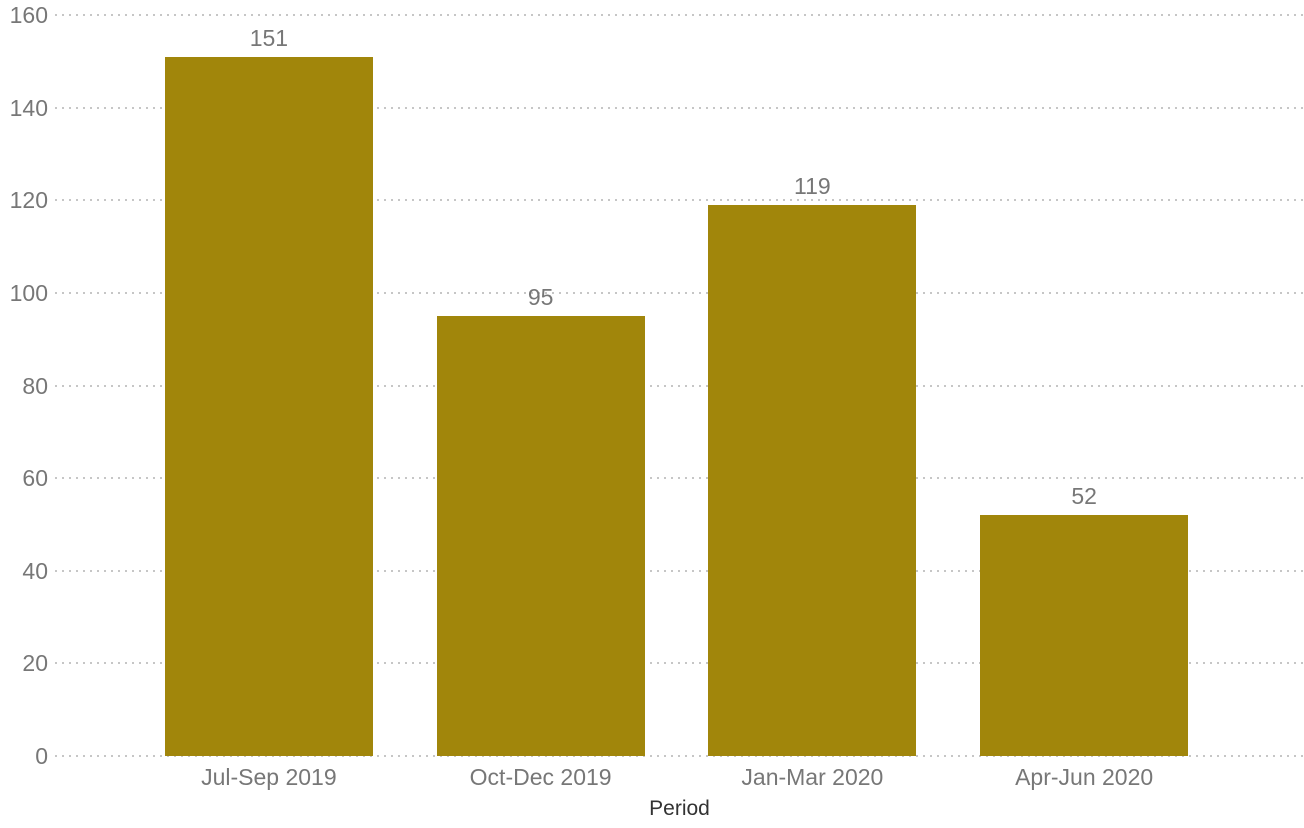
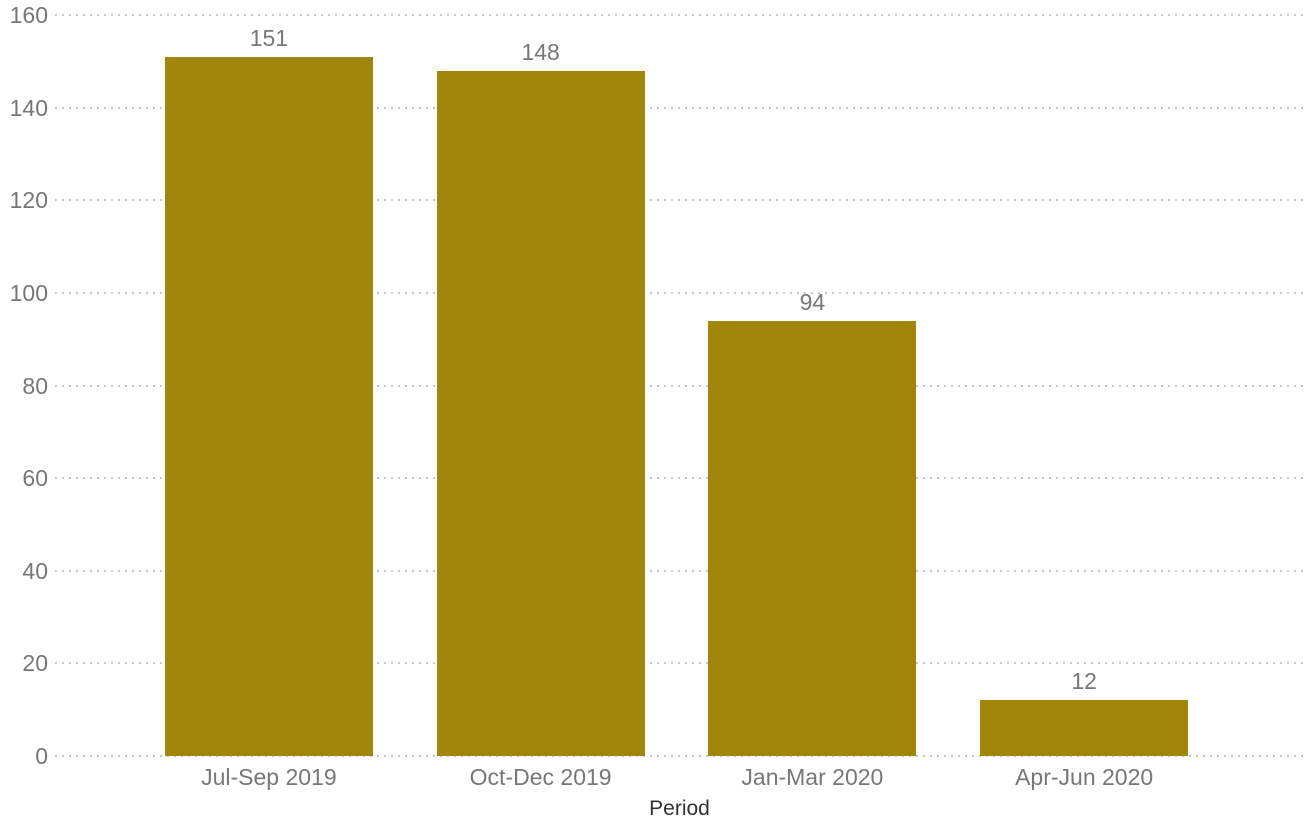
Oct-Dec 2019: 95 -> 148
Jan-Mar 2020: 119 -> 94
Apr-Jun 2020: 52 -> 12
